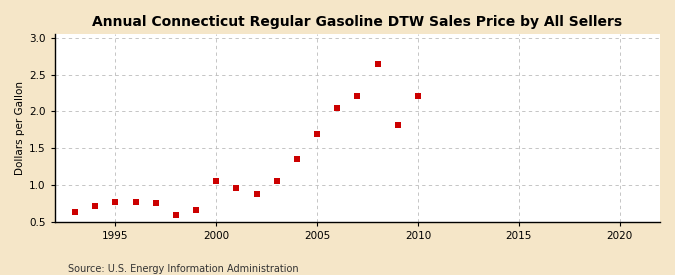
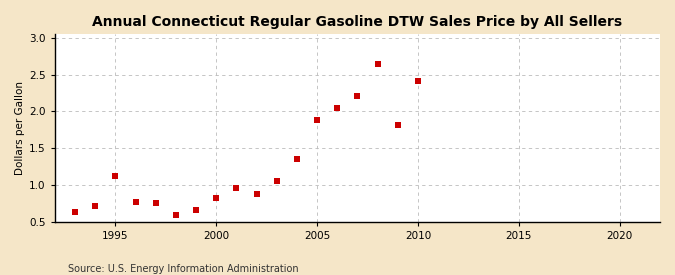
1995: 0.77 -> 1.12
2000: 1.05 -> 0.82
2005: 1.70 -> 1.88
2010: 2.21 -> 2.42
